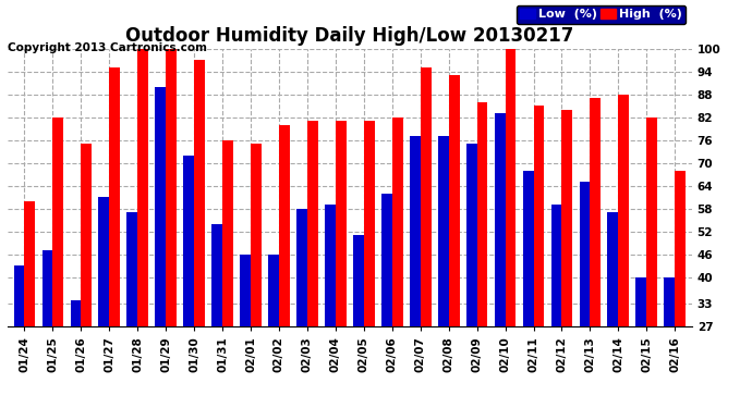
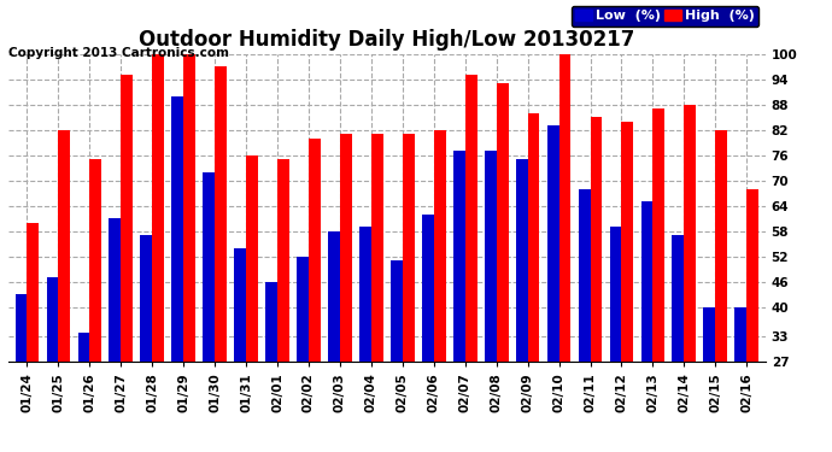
Low (%)/02/02: 46 -> 52
